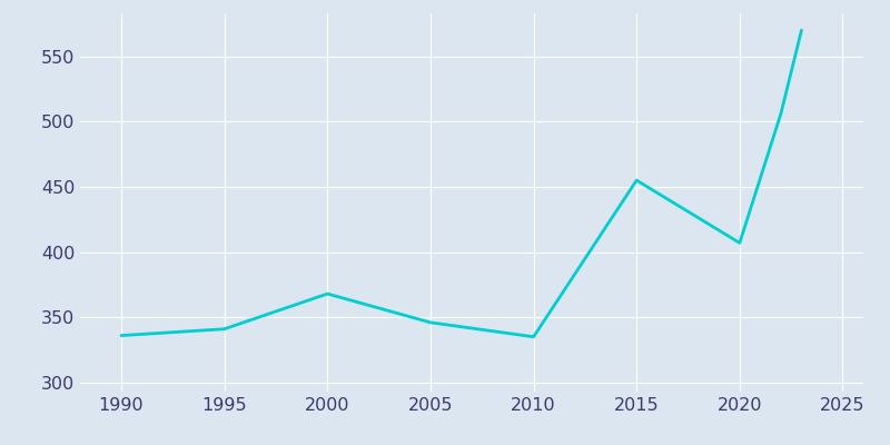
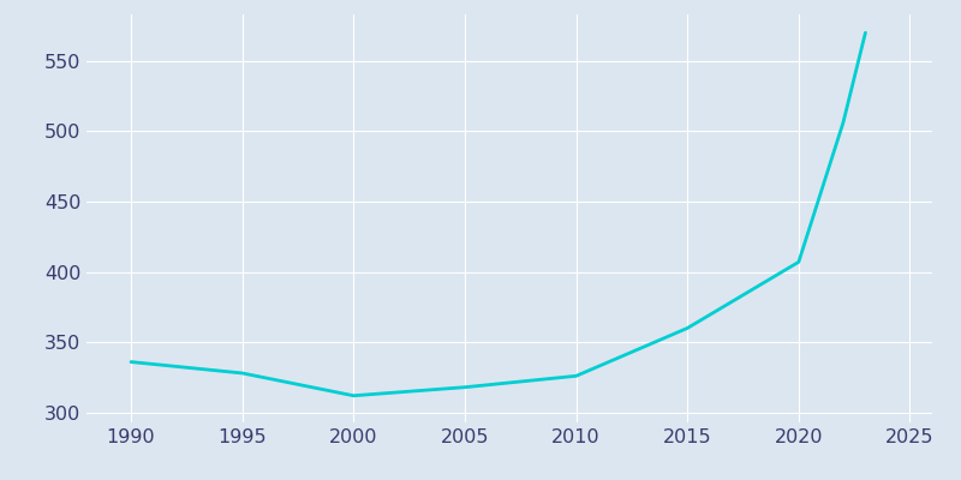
1995: 341 -> 328
2000: 368 -> 312
2005: 346 -> 318
2010: 335 -> 326
2015: 455 -> 360
